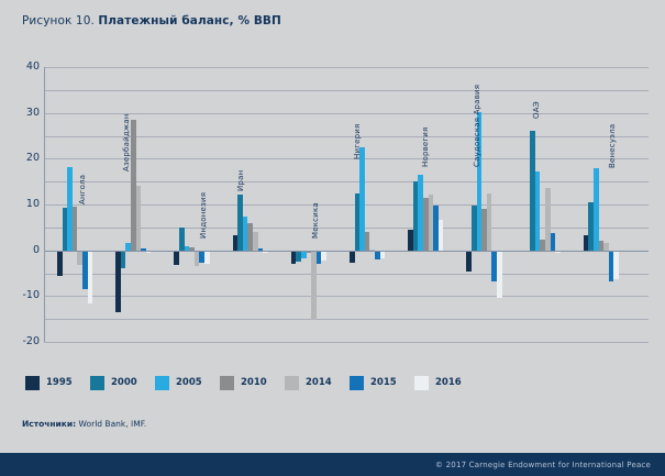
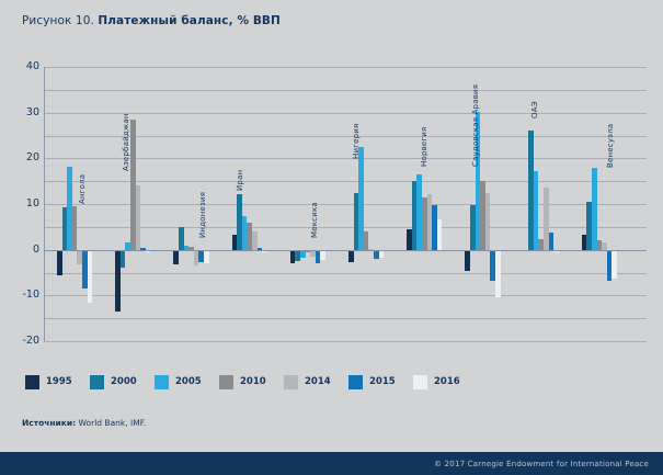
2014/Мексика: -15 -> -1
2010/Саудовская Аравия: 9 -> 15
